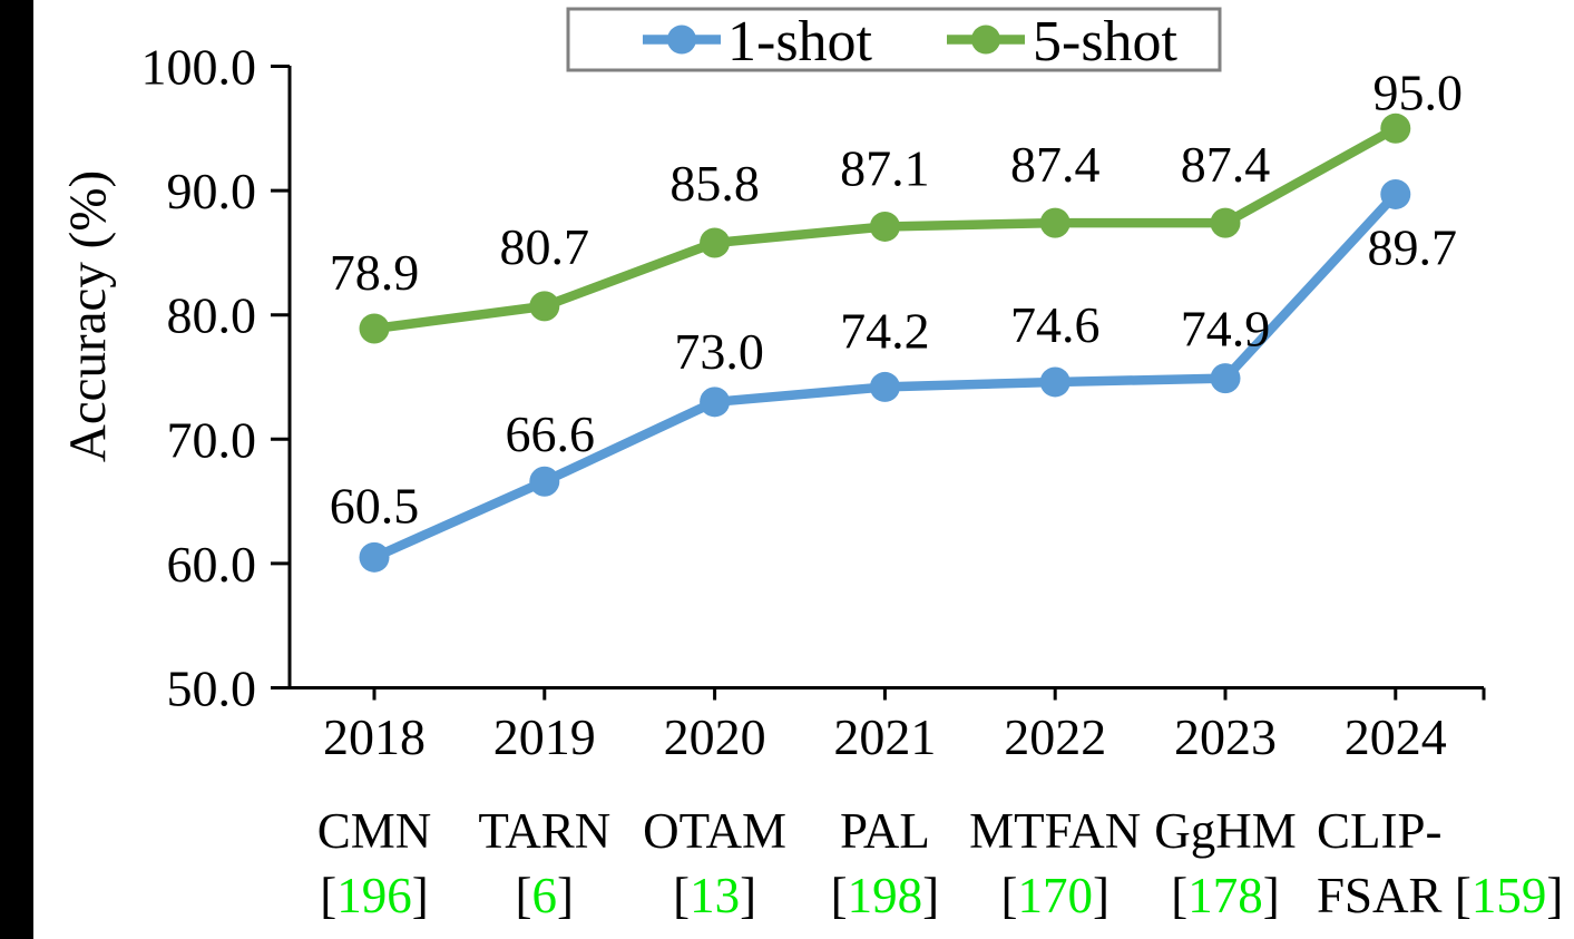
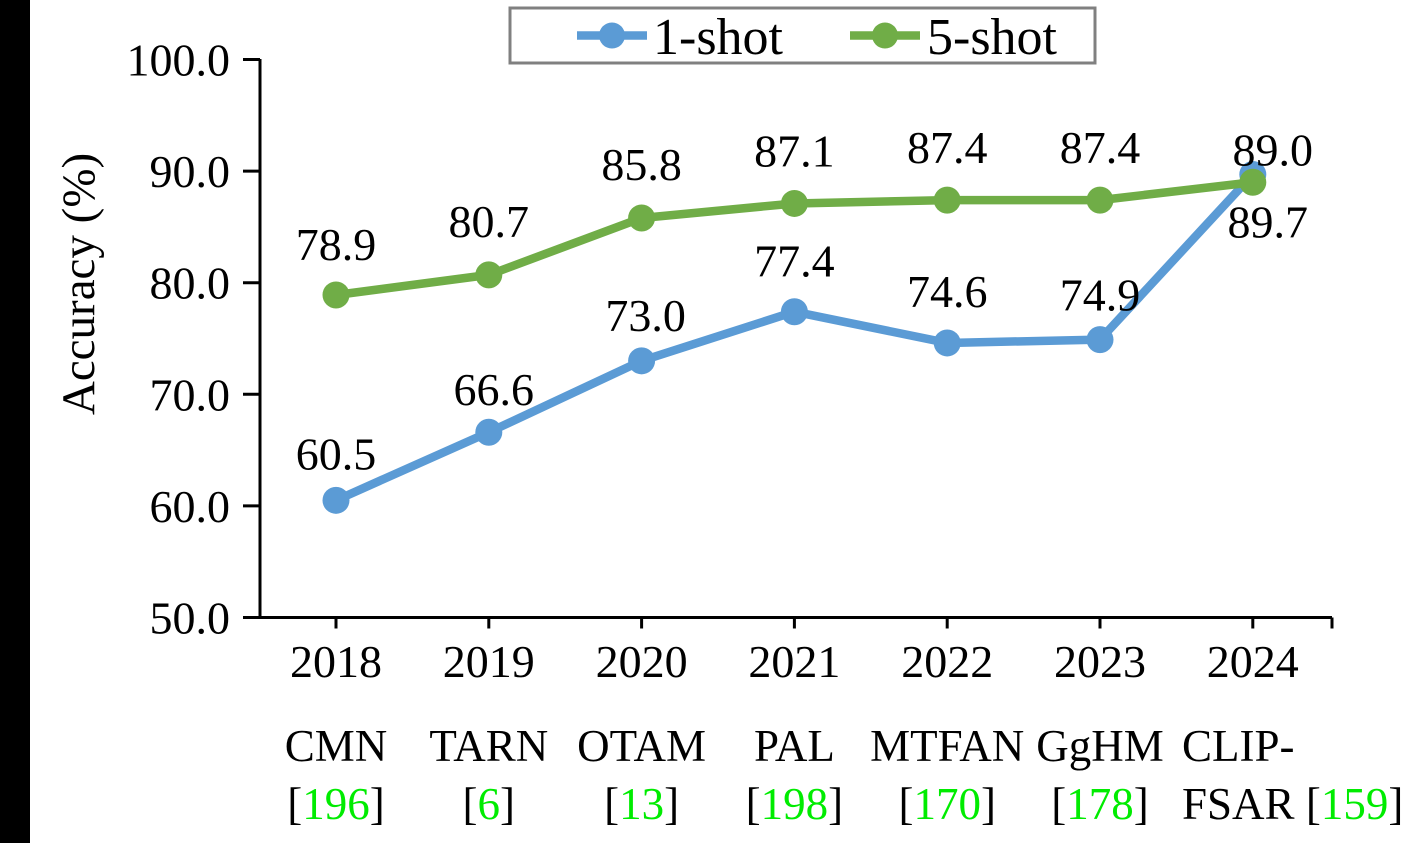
1-shot/2021: 74.2 -> 77.4
5-shot/2024: 95.0 -> 89.0
